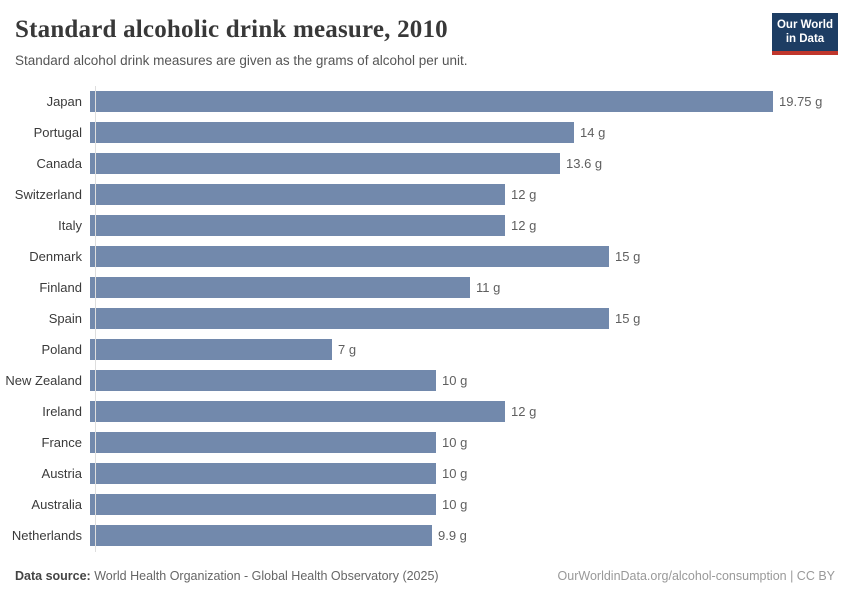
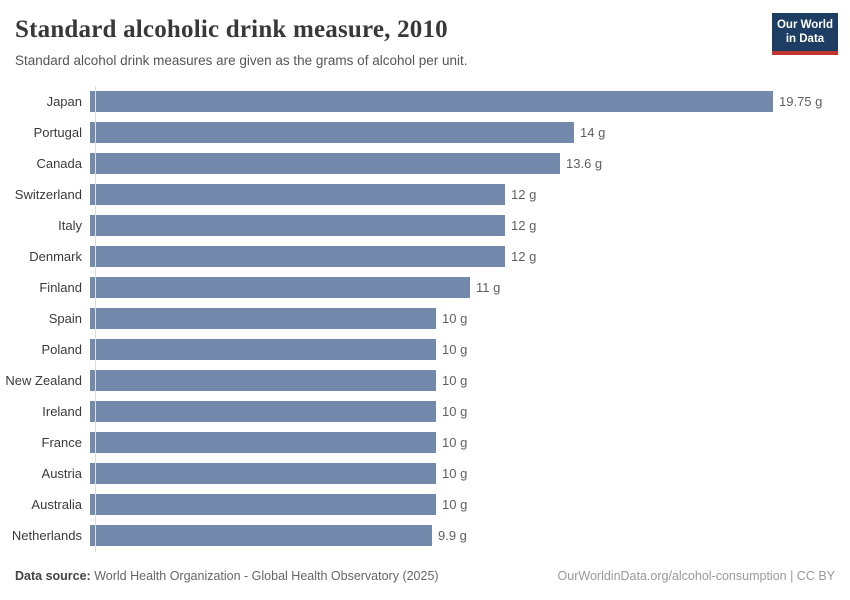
Denmark: 15 -> 12
Spain: 15 -> 10
Poland: 7 -> 10
Ireland: 12 -> 10
